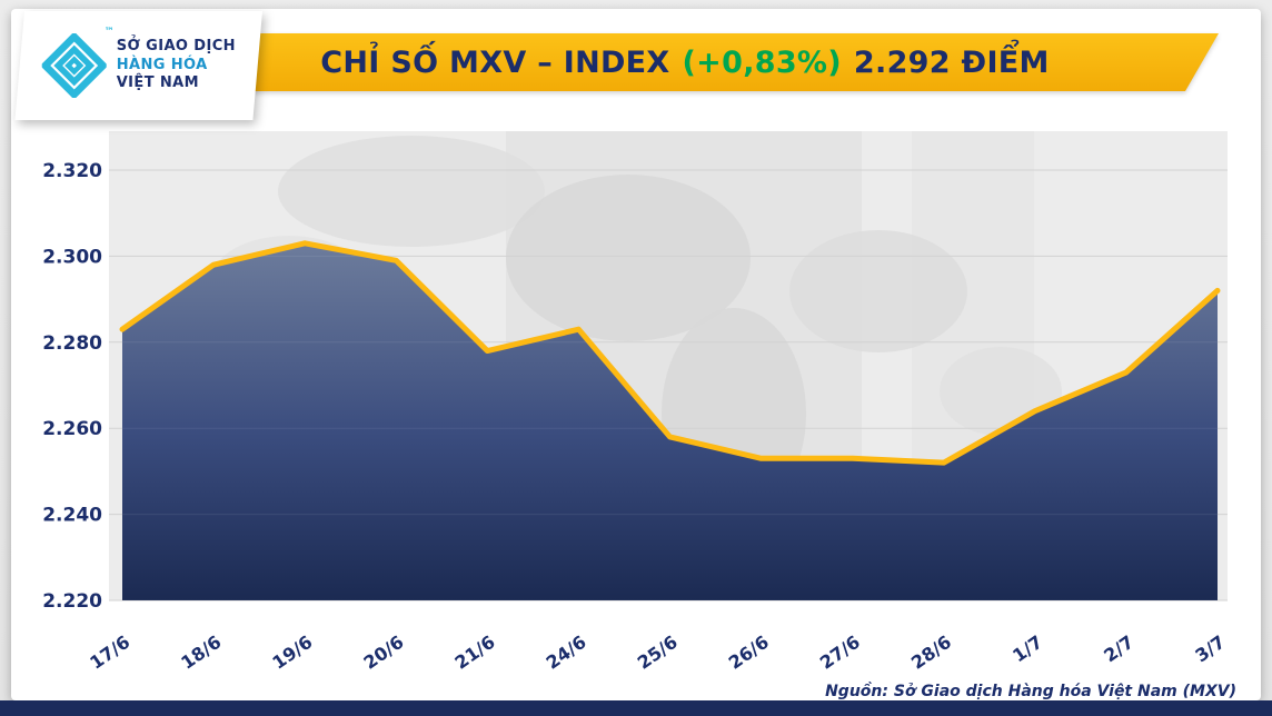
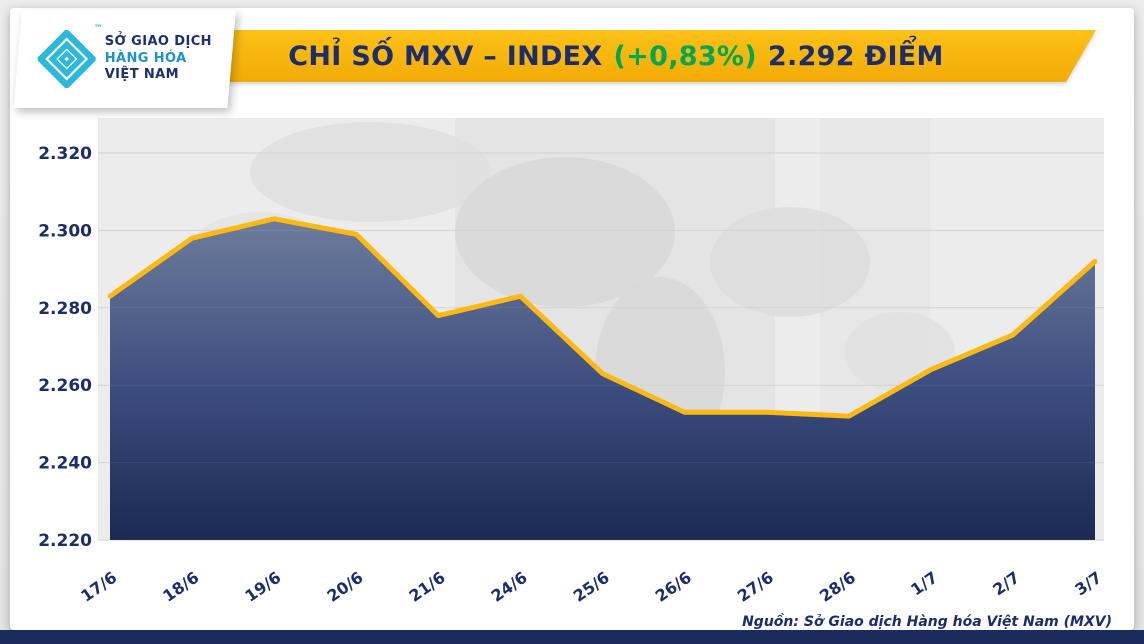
25/6: 2258 -> 2263
